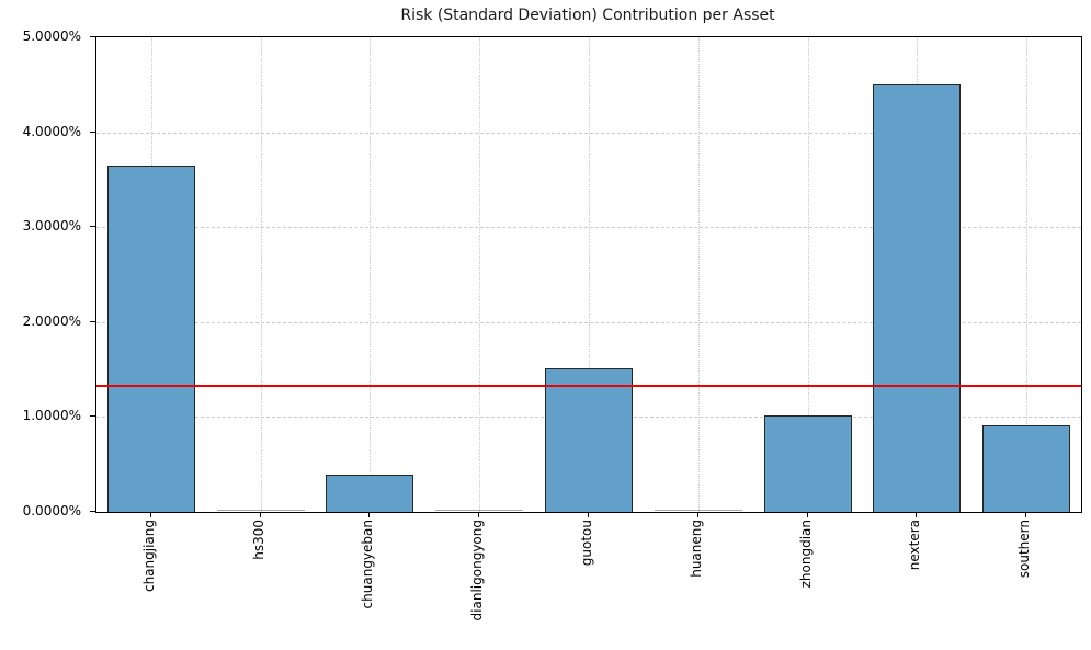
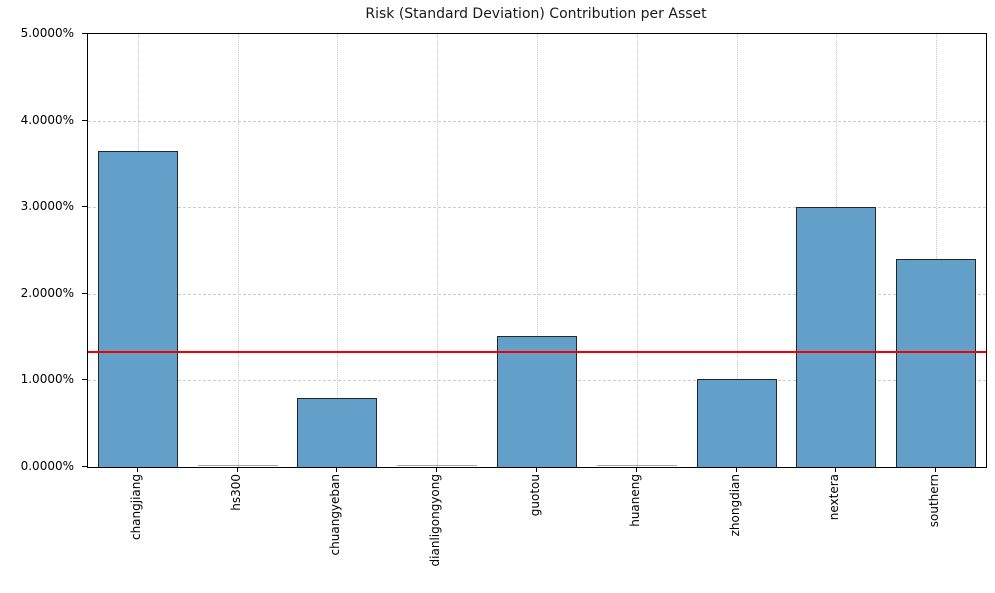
chuangyeban: 0.4% -> 0.8%
nextera: 4.5% -> 3.0%
southern: 0.9% -> 2.4%
